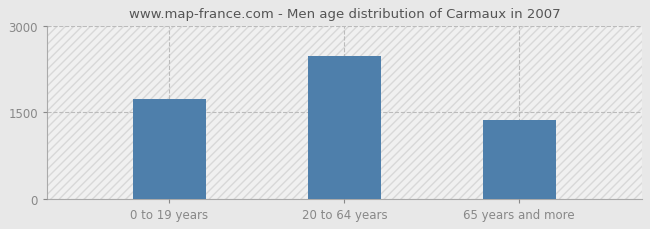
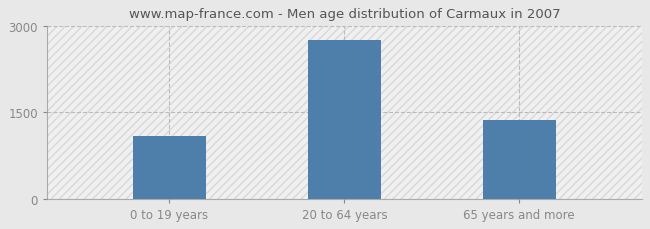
0 to 19 years: 1720 -> 1080
20 to 64 years: 2480 -> 2750
